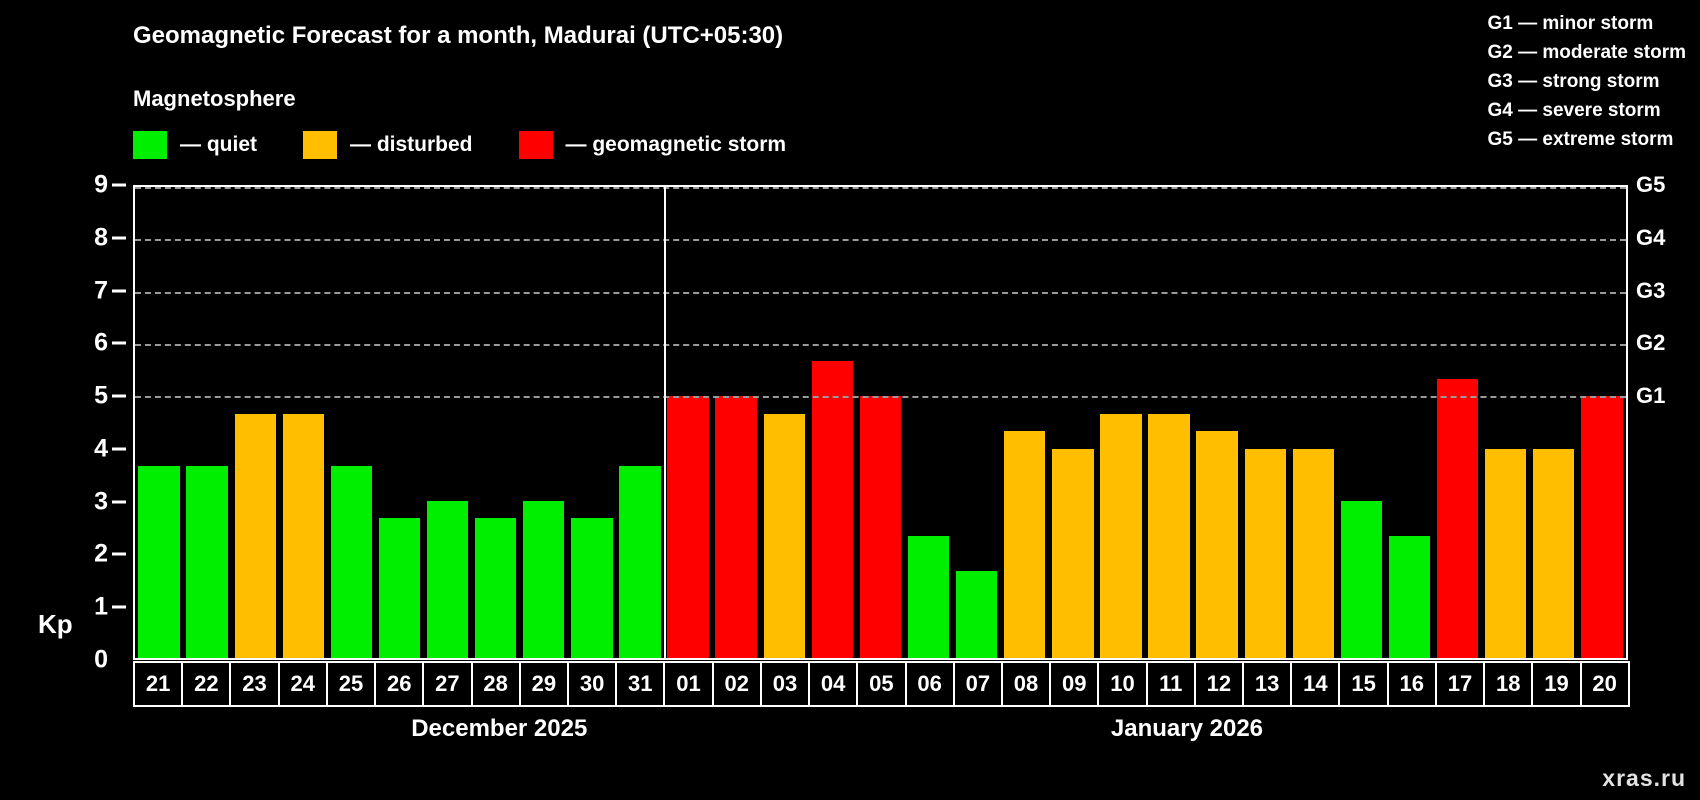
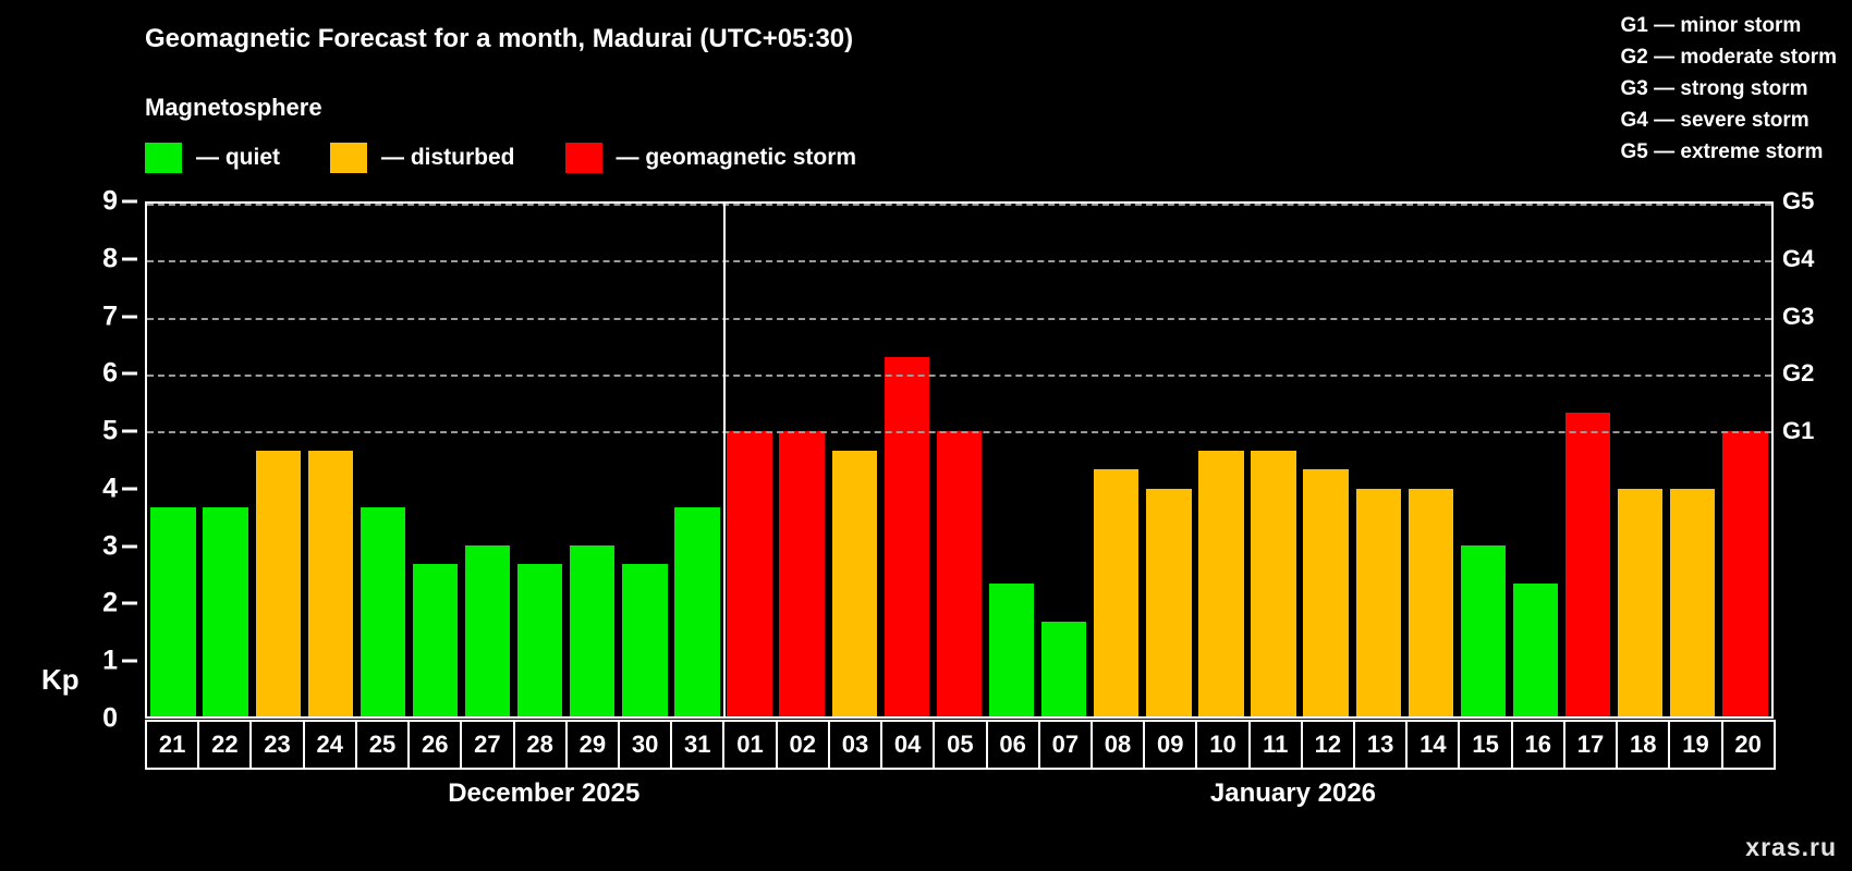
04: 5.7 -> 6.3
